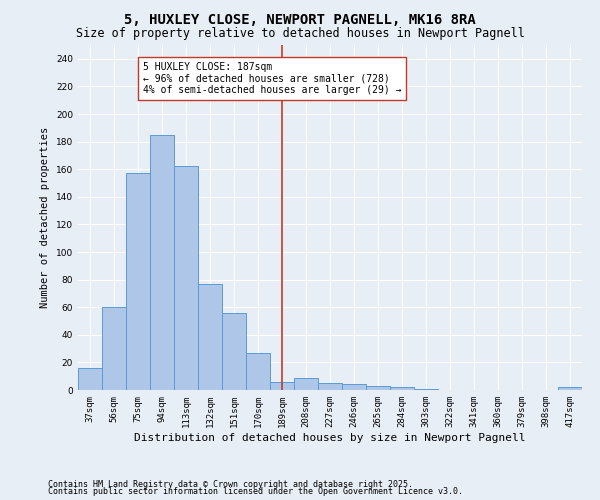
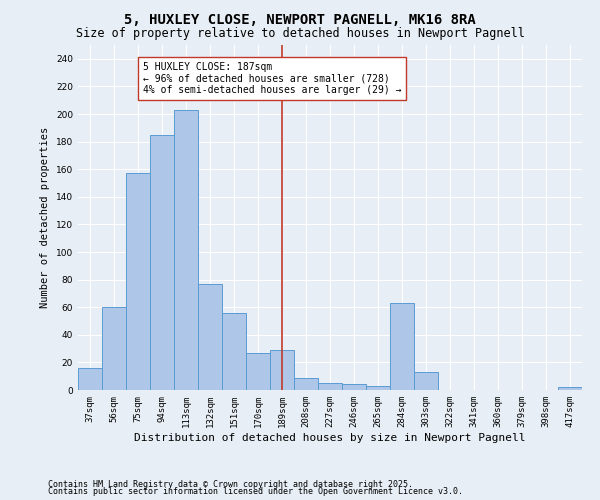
113sqm: 162 -> 203
189sqm: 6 -> 29
284sqm: 2 -> 63
303sqm: 1 -> 13
